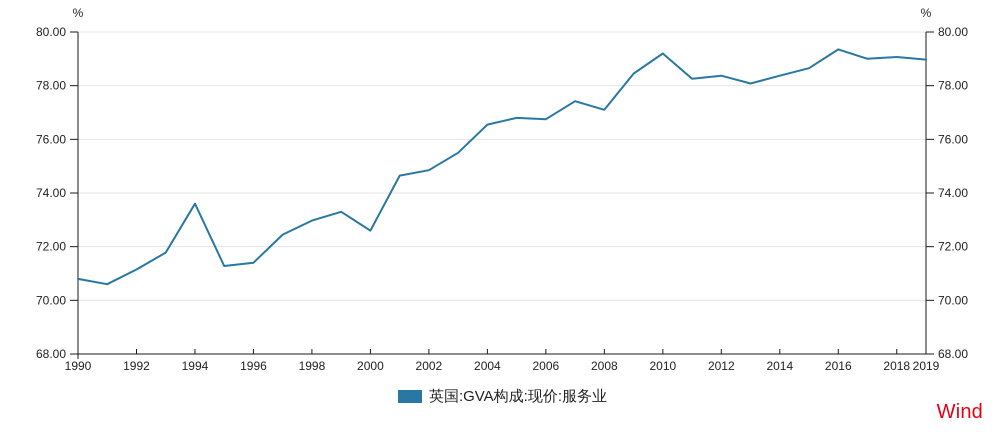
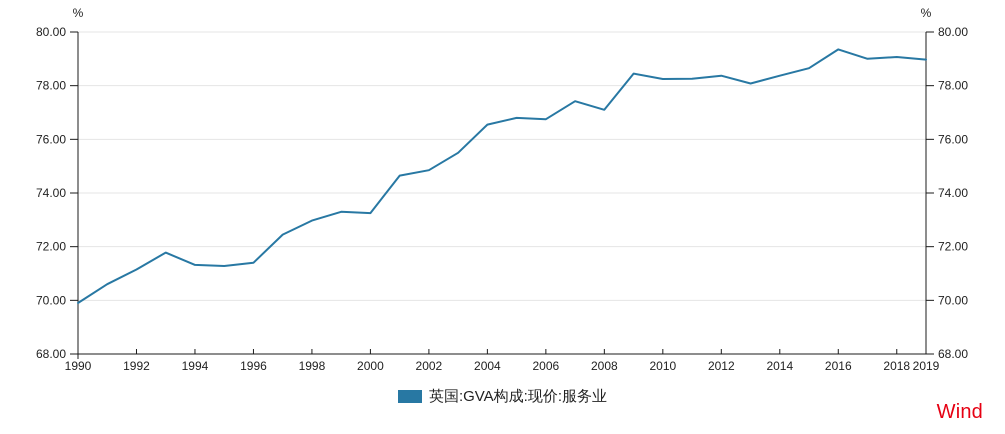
1990: 70.8 -> 69.9
1994: 73.6 -> 71.3
2000: 72.6 -> 73.2
2010: 79.2 -> 78.2
